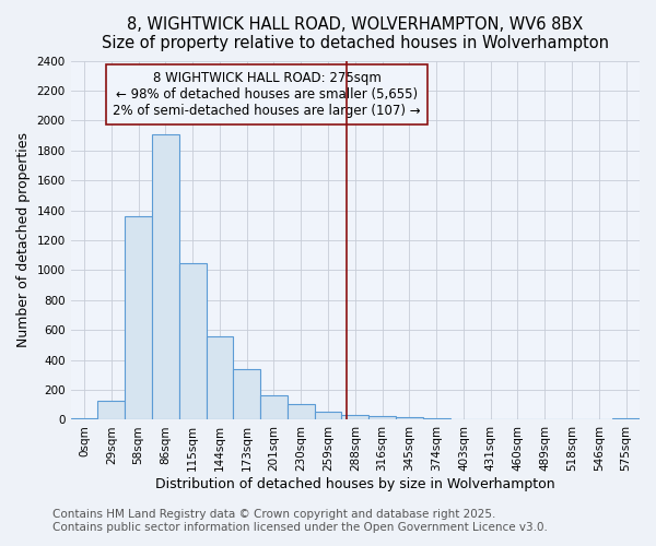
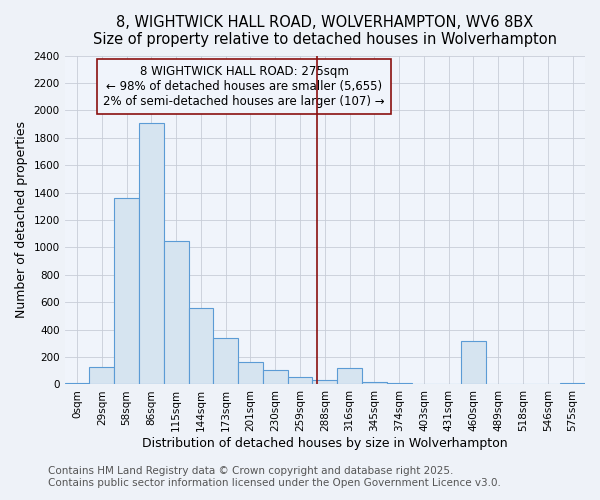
316sqm: 20 -> 120
460sqm: 0 -> 320
